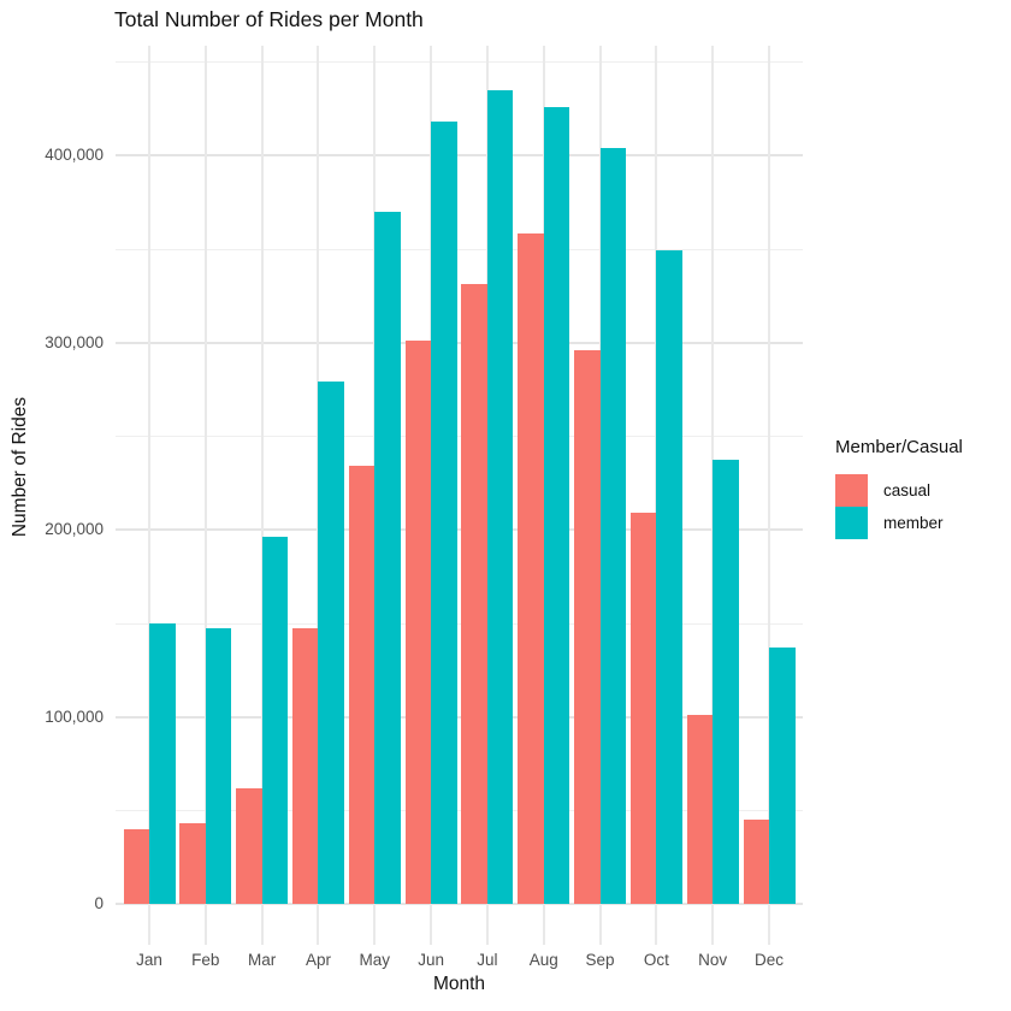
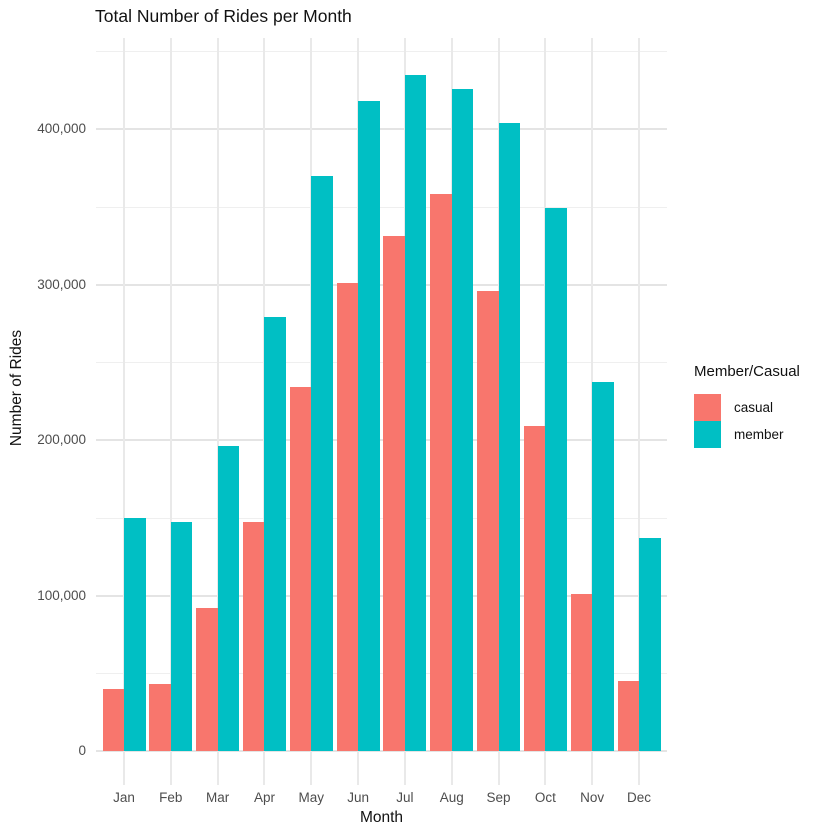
casual/Mar: 62000 -> 92000
